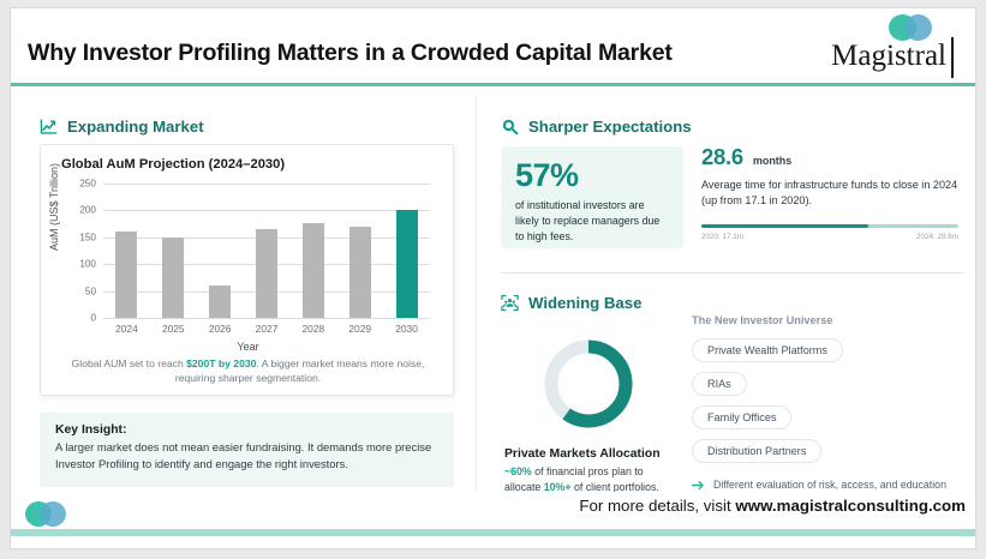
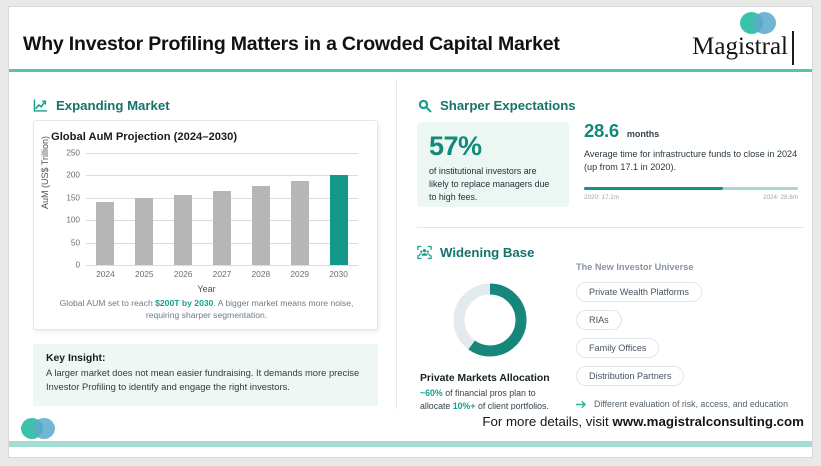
2024: 160 -> 140
2026: 60 -> 160
2029: 170 -> 190
